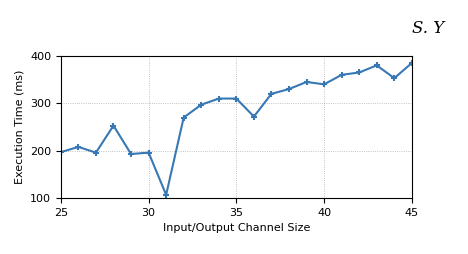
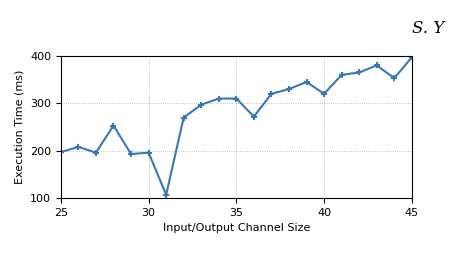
40: 340 -> 320
45: 385 -> 397
